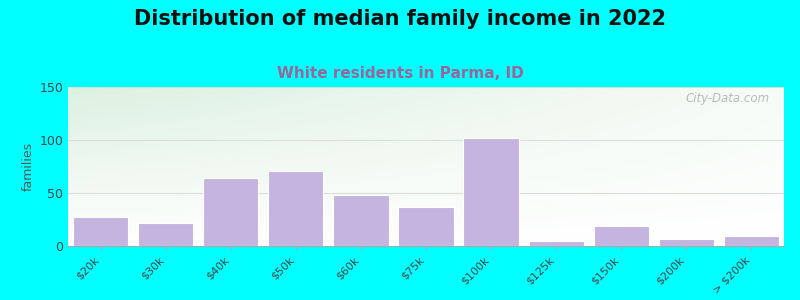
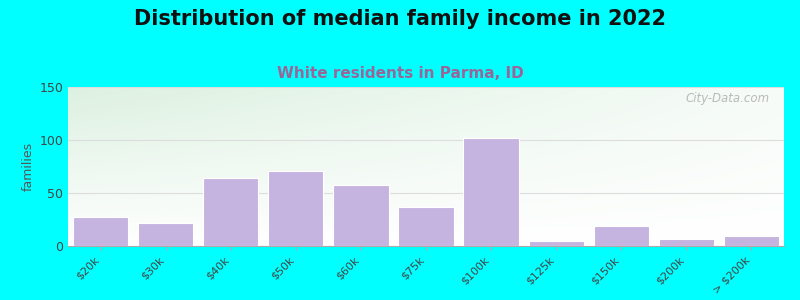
$60k: 48 -> 58
